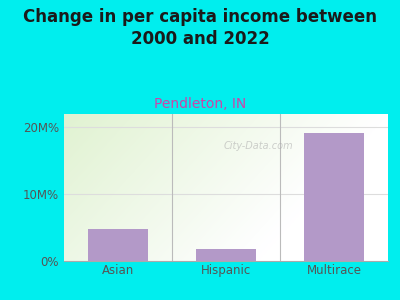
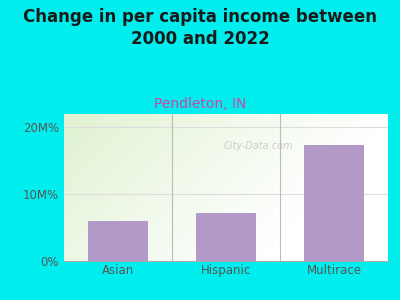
Asian: 4.8M% -> 6.0M%
Hispanic: 1.8M% -> 7.2M%
Multirace: 19.2M% -> 17.4M%
